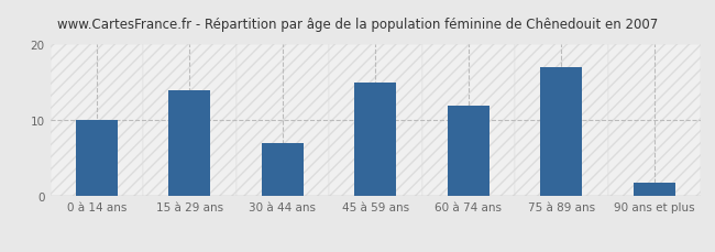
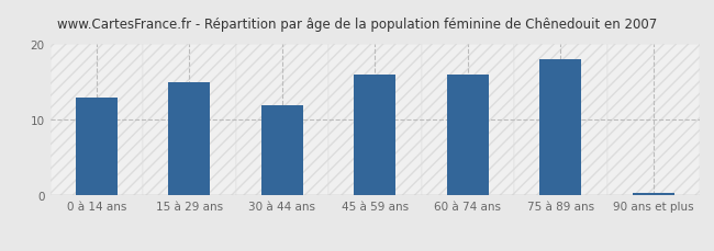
0 à 14 ans: 10.0 -> 13.0
15 à 29 ans: 14.0 -> 15.0
30 à 44 ans: 7.0 -> 12.0
45 à 59 ans: 15.0 -> 16.0
60 à 74 ans: 12.0 -> 16.0
75 à 89 ans: 17.0 -> 18.0
90 ans et plus: 1.8 -> 0.3
